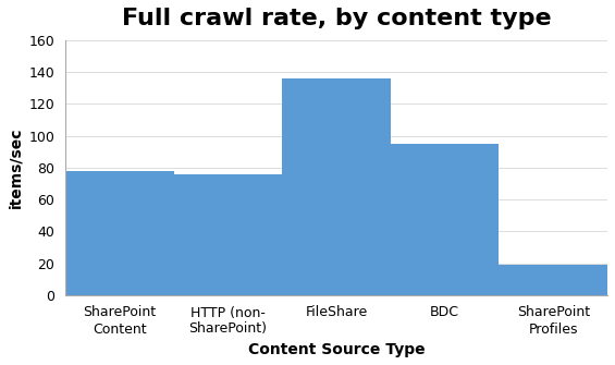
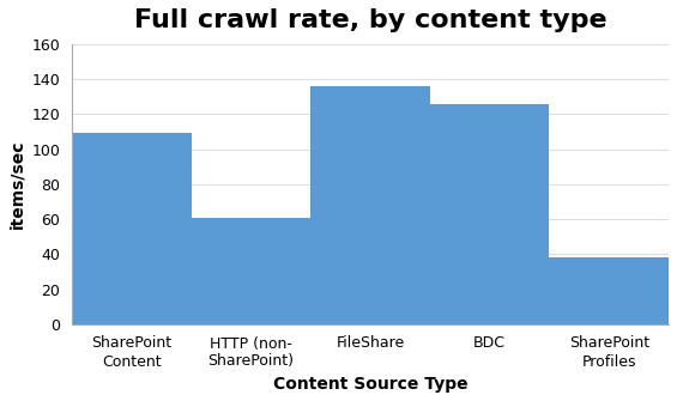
SharePoint Content: 78 -> 109
HTTP (non- SharePoint): 76 -> 61
BDC: 95 -> 126
SharePoint Profiles: 19 -> 38
